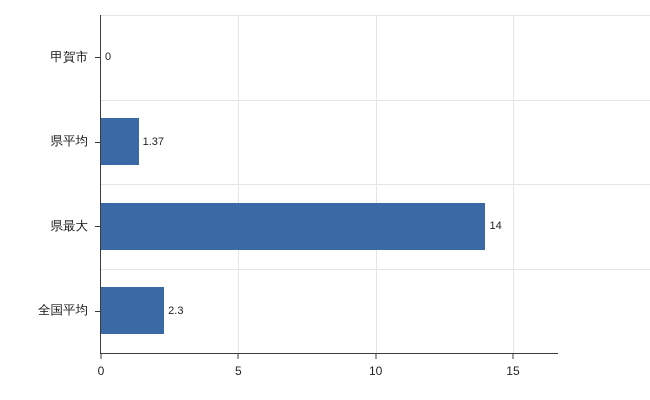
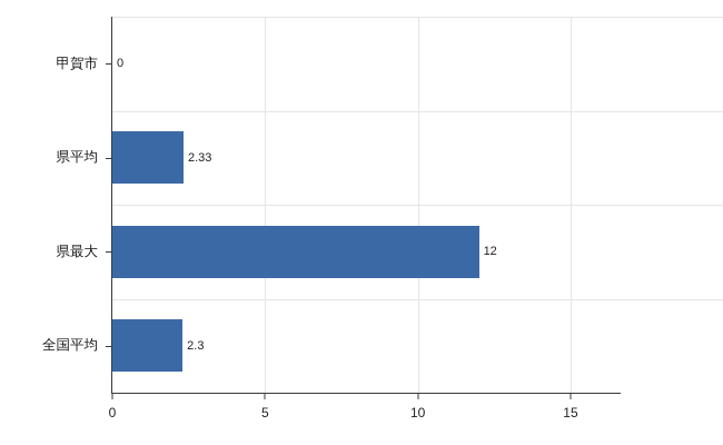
県平均: 1.37 -> 2.33
県最大: 14 -> 12
